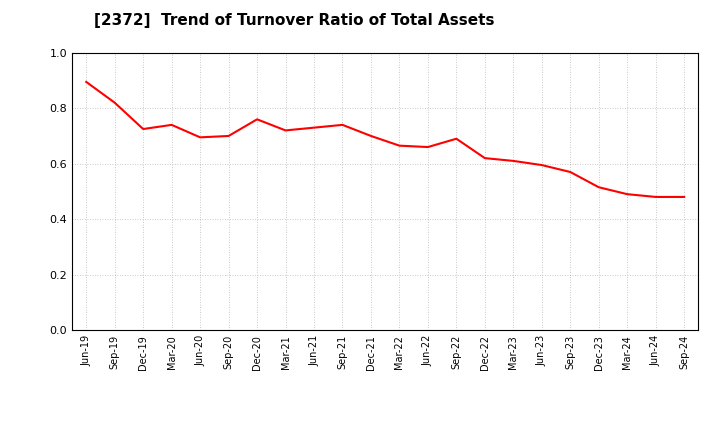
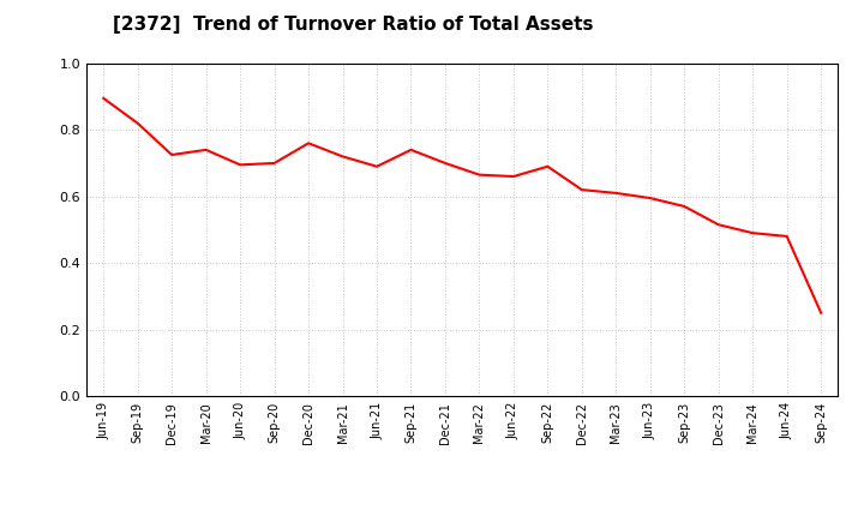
Jun-21: 0.730 -> 0.690
Sep-24: 0.480 -> 0.250
